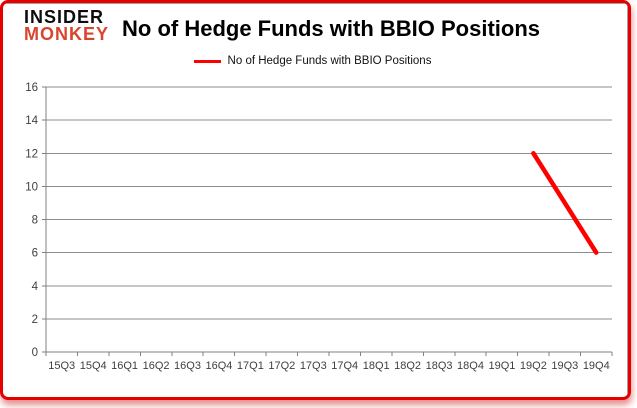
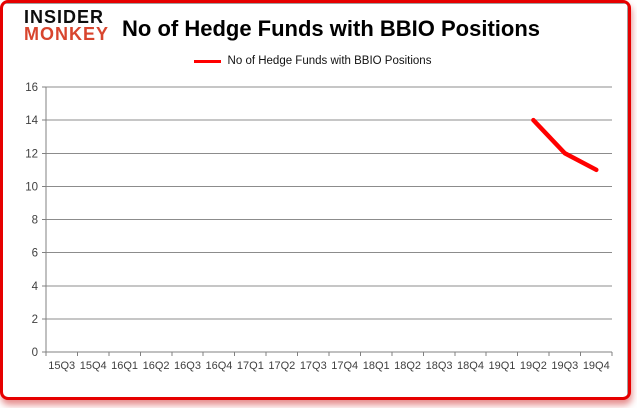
19Q2: 12 -> 14
19Q3: 9 -> 12
19Q4: 6 -> 11
